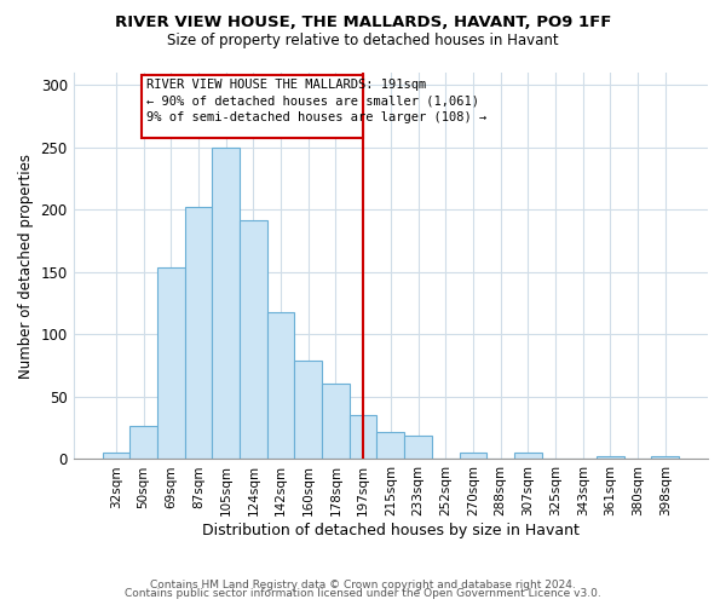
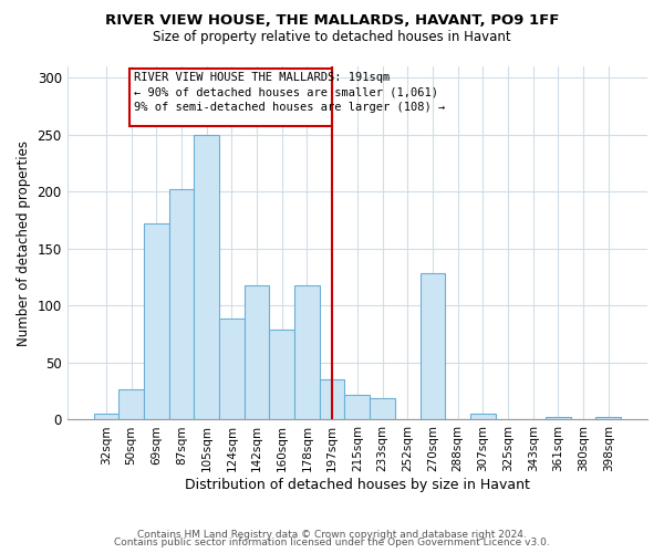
69sqm: 154 -> 172
124sqm: 192 -> 89
178sqm: 61 -> 118
270sqm: 5 -> 129
